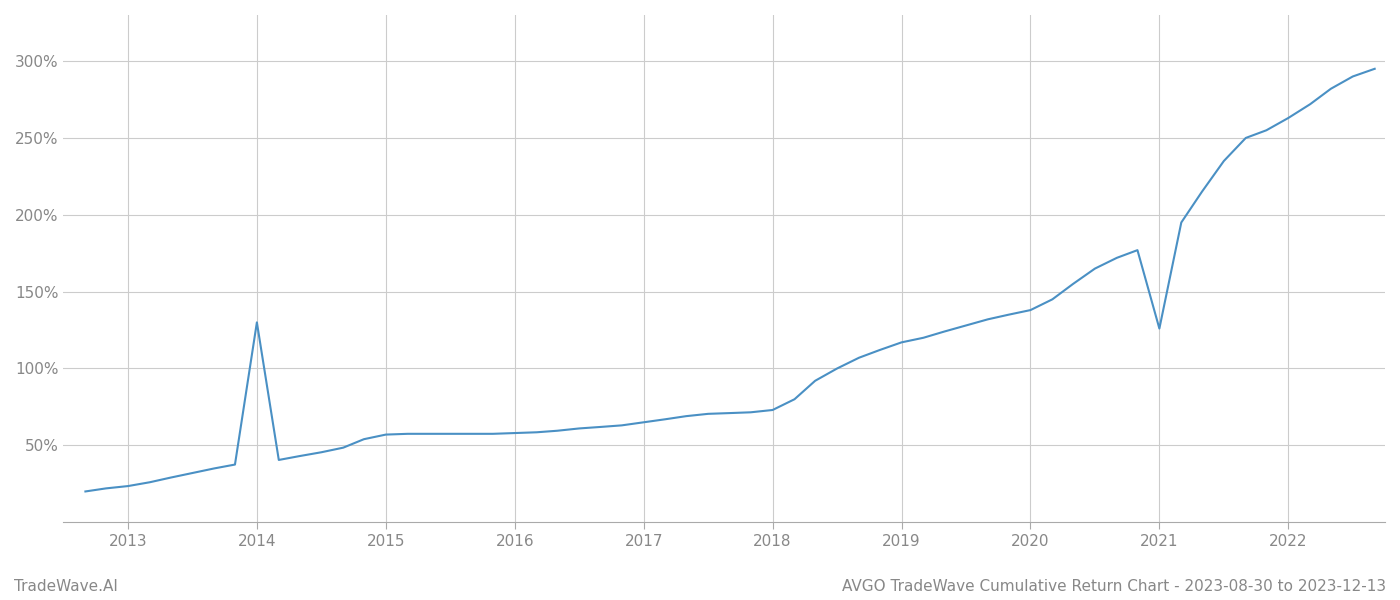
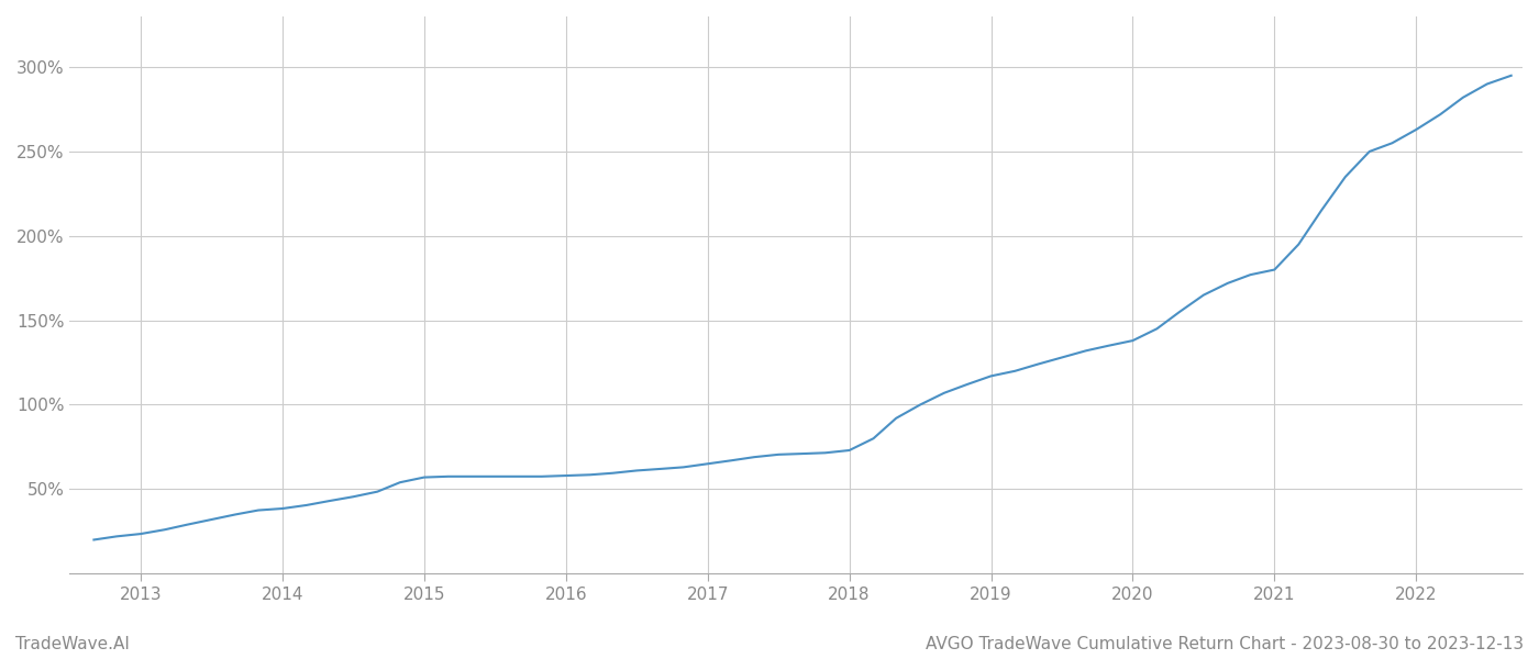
2014: 130% -> 38%
2021: 126% -> 180%
